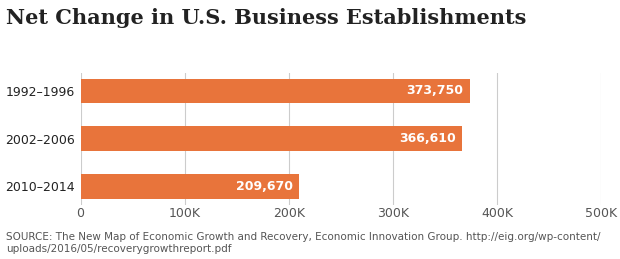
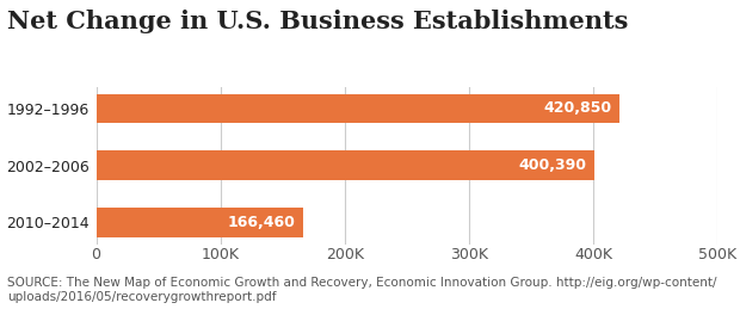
1992–1996: 373,750 -> 420,850
2002–2006: 366,610 -> 400,390
2010–2014: 209,670 -> 166,460
